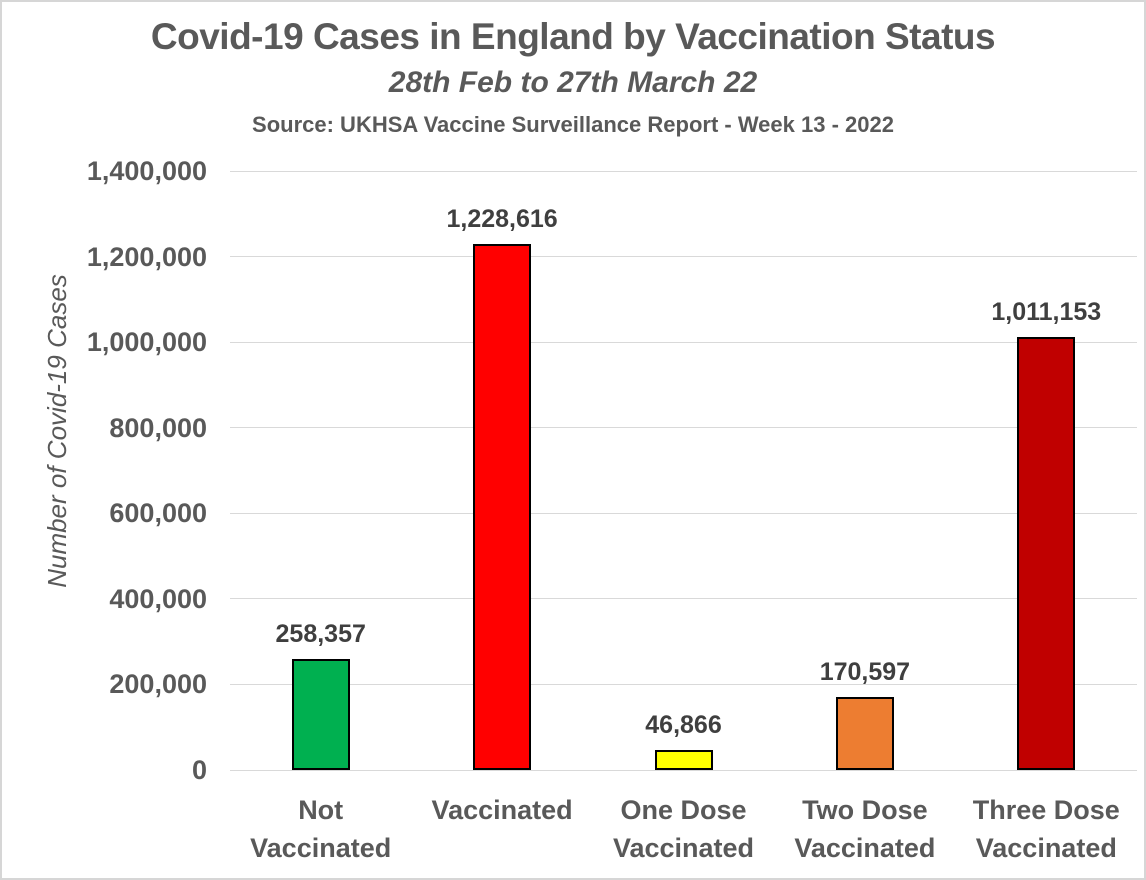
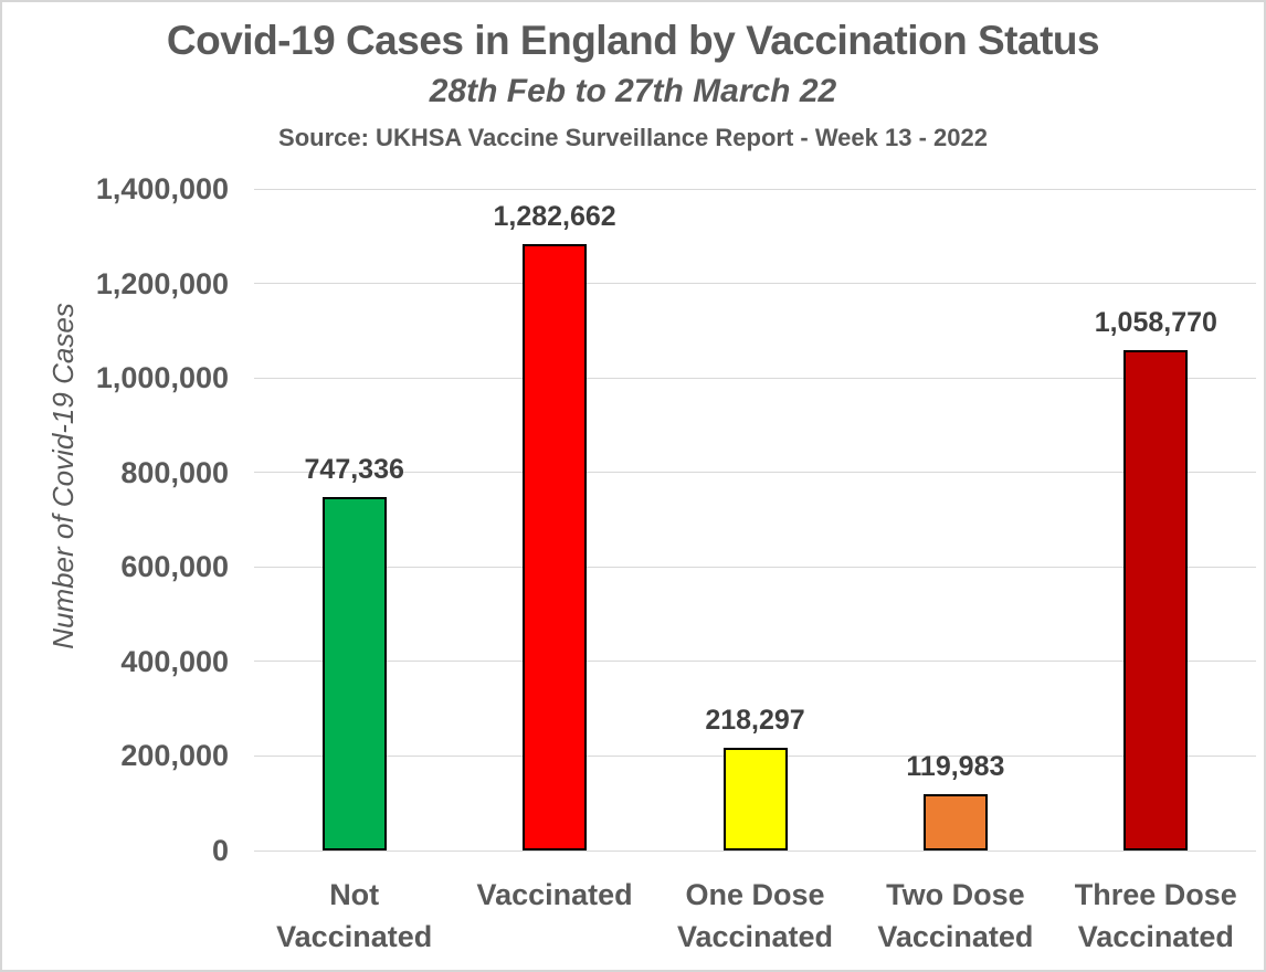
Not Vaccinated: 258,357 -> 747,336
Vaccinated: 1,228,616 -> 1,282,662
One Dose Vaccinated: 46,866 -> 218,297
Two Dose Vaccinated: 170,597 -> 119,983
Three Dose Vaccinated: 1,011,153 -> 1,058,770
